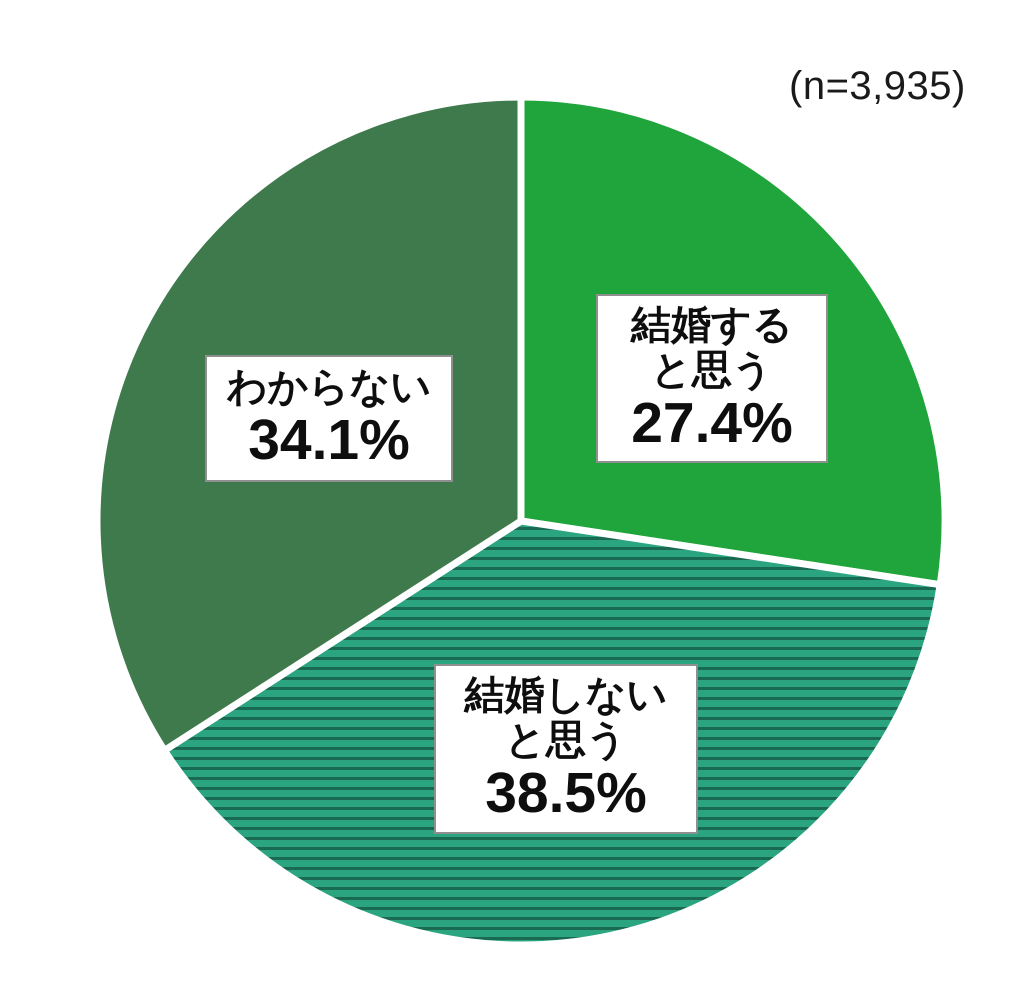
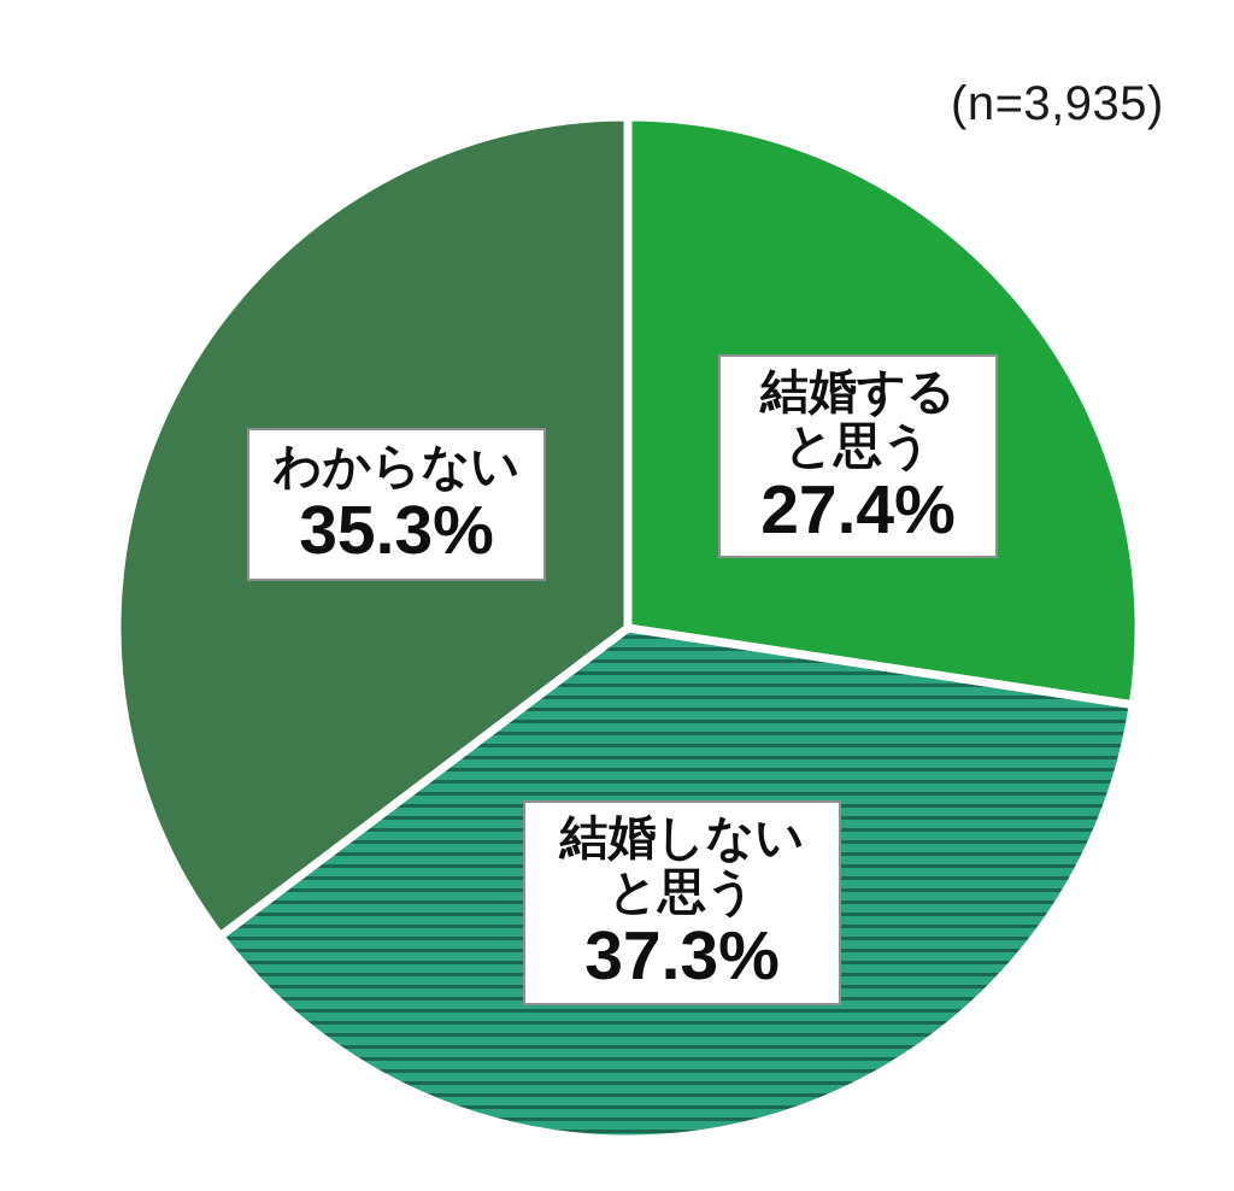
結婚しないと思う: 38.5% -> 37.3%
わからない: 34.1% -> 35.3%
